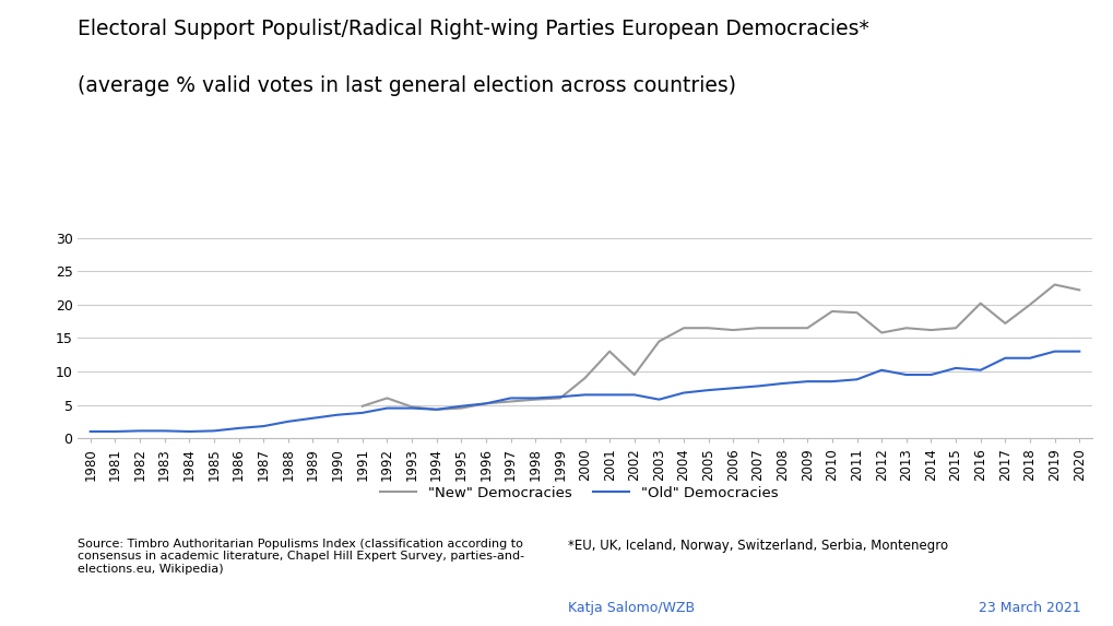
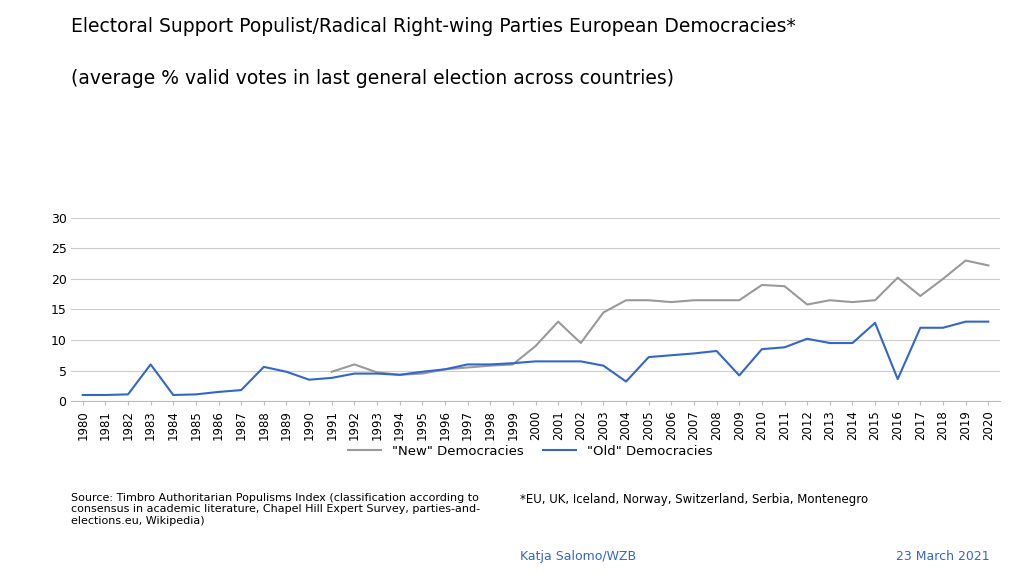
"Old" Democracies/1983: 1.1 -> 6.0
"Old" Democracies/1988: 2.5 -> 5.6
"Old" Democracies/1989: 3.0 -> 4.8
"Old" Democracies/2004: 6.8 -> 3.2
"Old" Democracies/2009: 8.5 -> 4.2
"Old" Democracies/2015: 10.5 -> 12.8
"Old" Democracies/2016: 10.2 -> 3.6
